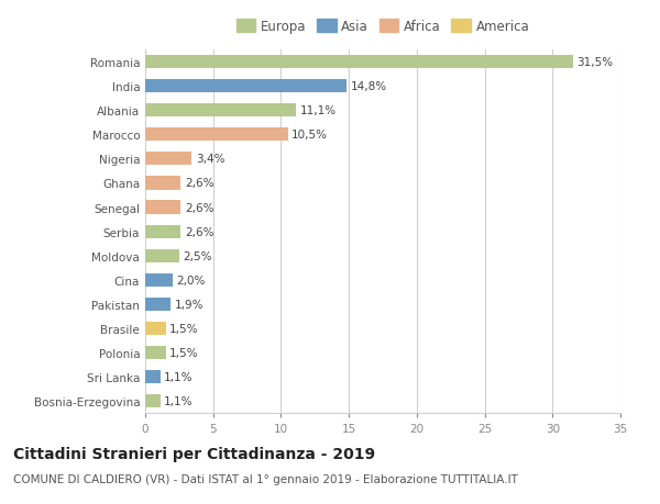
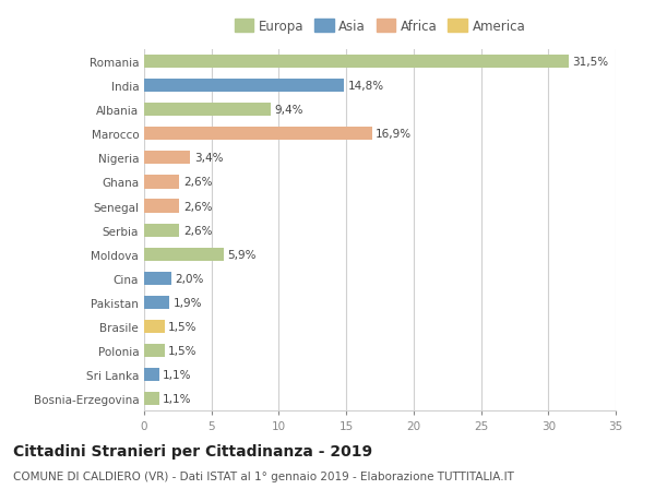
Albania: 11,1% -> 9,4%
Marocco: 10,5% -> 16,9%
Moldova: 2,5% -> 5,9%
